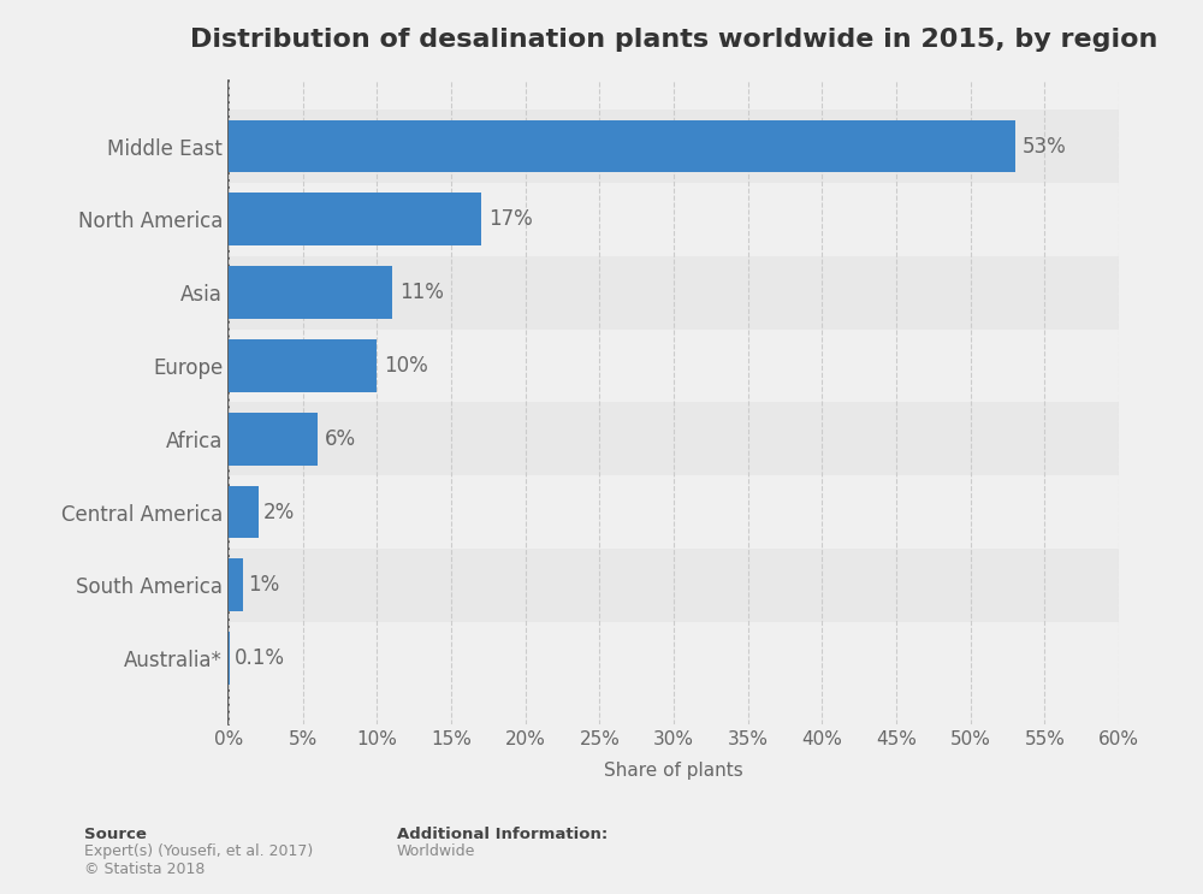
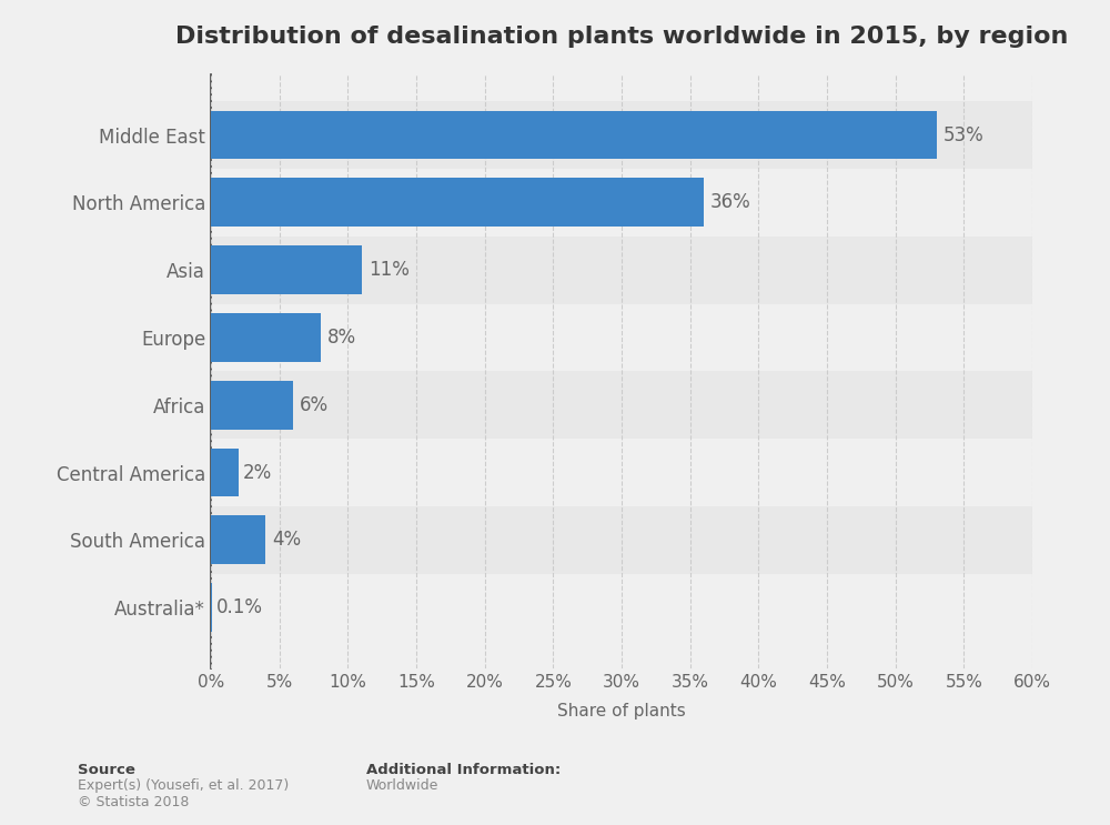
North America: 17% -> 36%
Europe: 10% -> 8%
South America: 1% -> 4%
